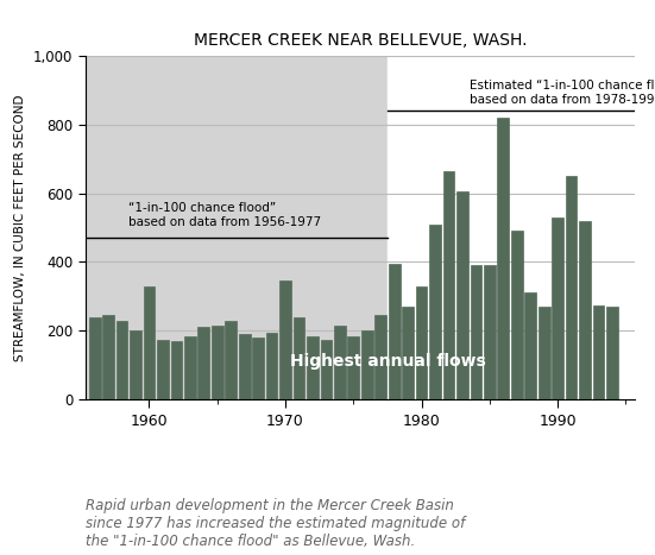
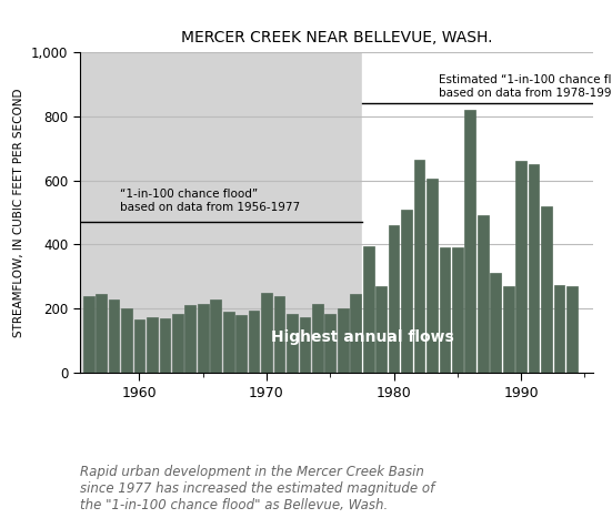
1960: 330 -> 165
1970: 345 -> 250
1980: 330 -> 460
1990: 530 -> 660
